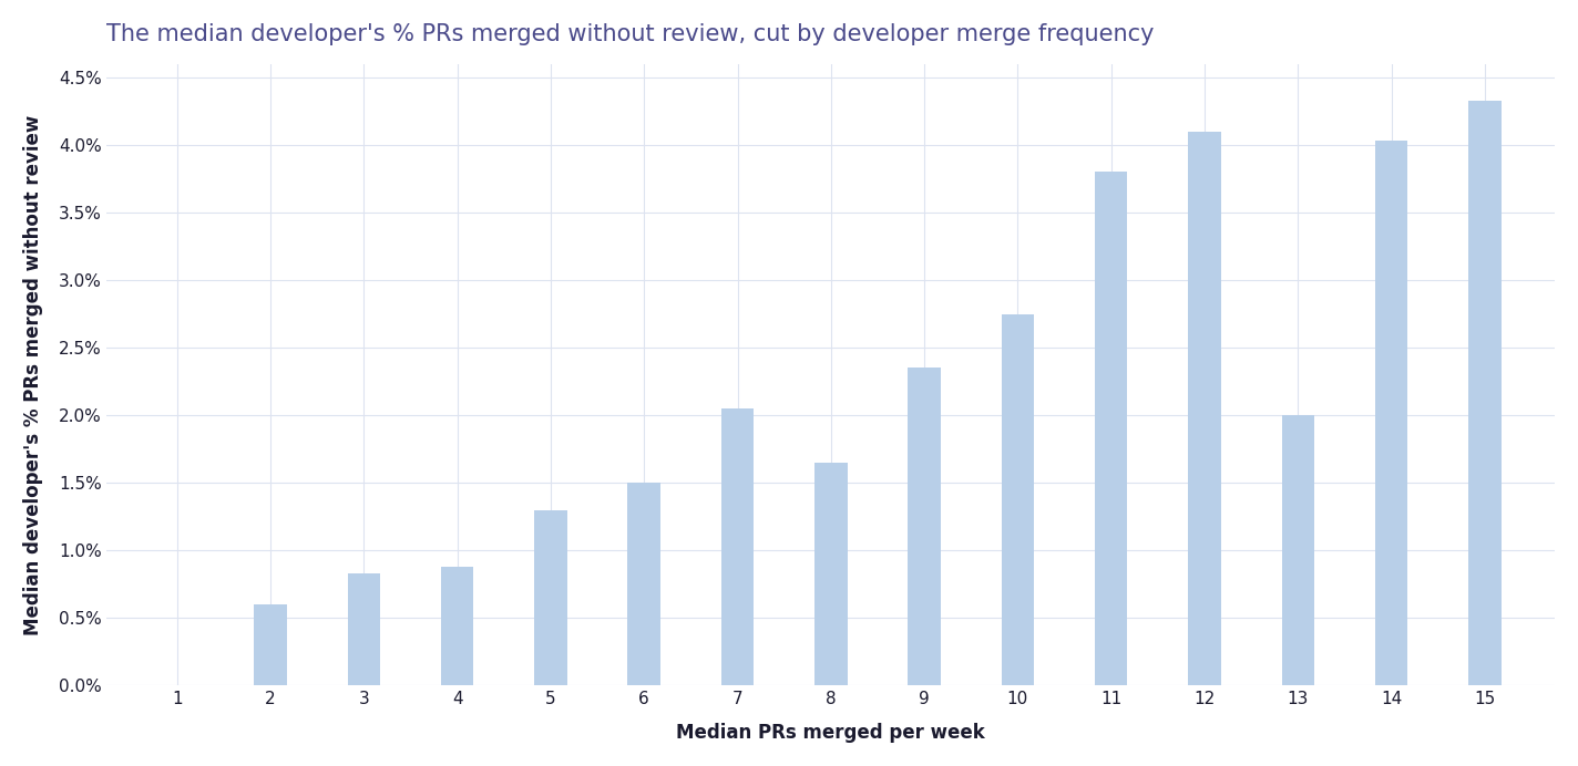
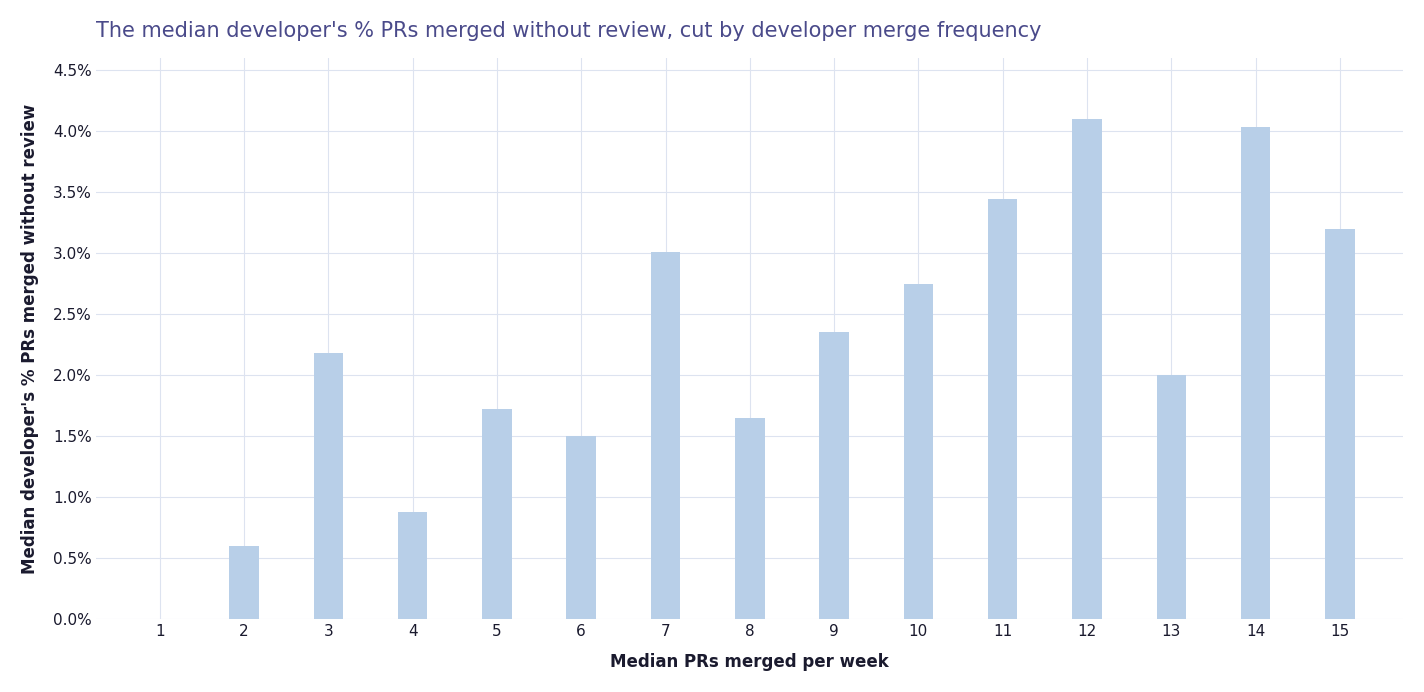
3: 0.83% -> 2.18%
5: 1.30% -> 1.72%
7: 2.05% -> 3.01%
11: 3.80% -> 3.44%
15: 4.33% -> 3.20%
